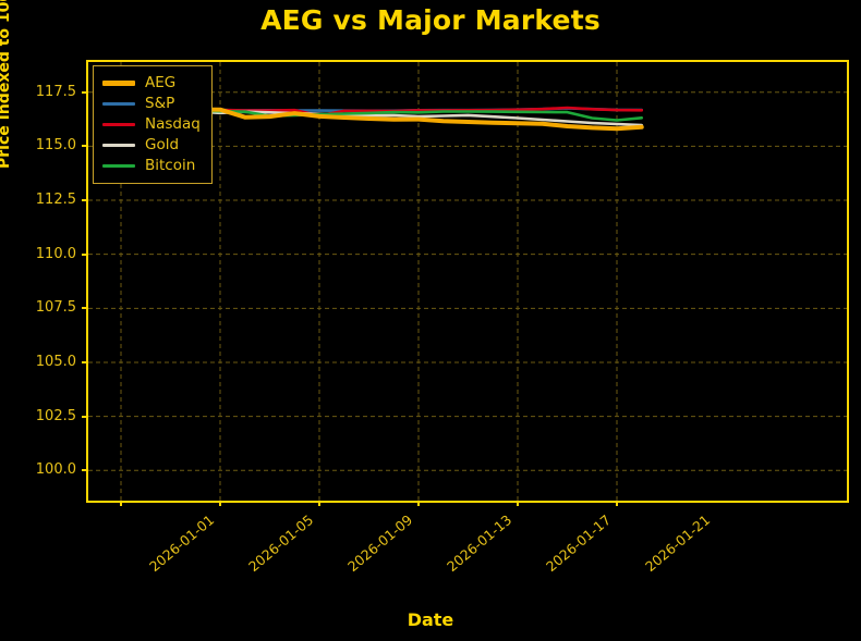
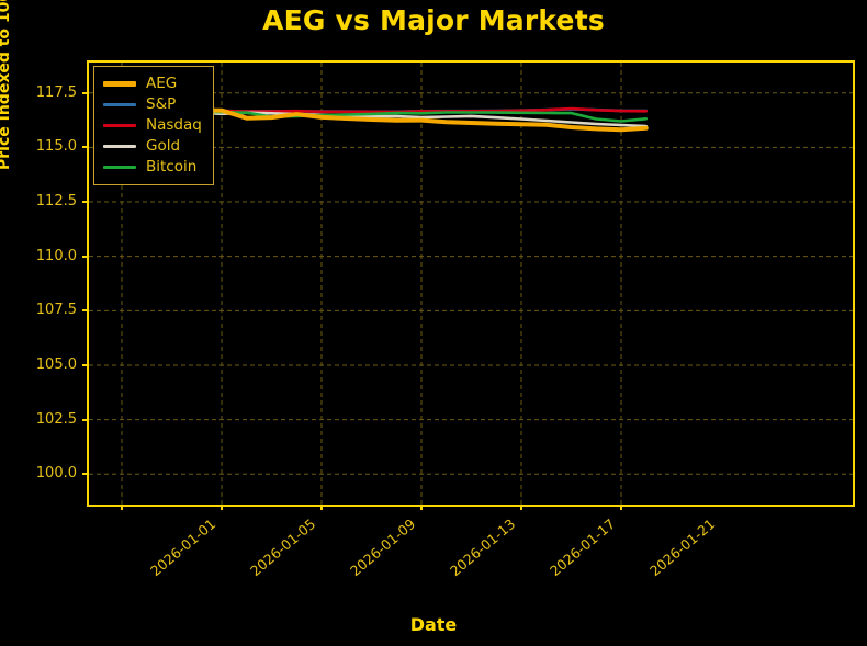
Nasdaq/2026-01-09: 106.1 -> 101.8
